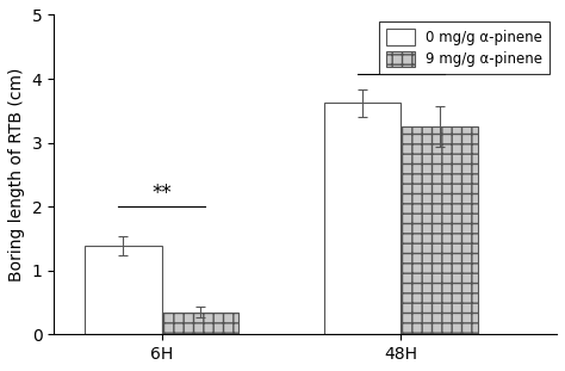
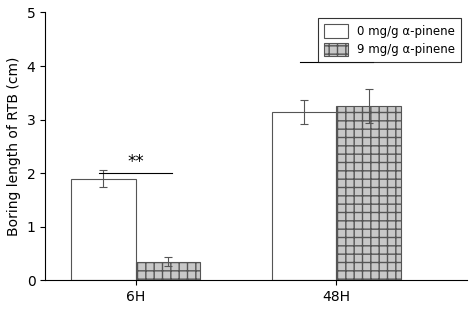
0 mg/g α-pinene/6H: 1.38 -> 1.90
0 mg/g α-pinene/48H: 3.62 -> 3.14
